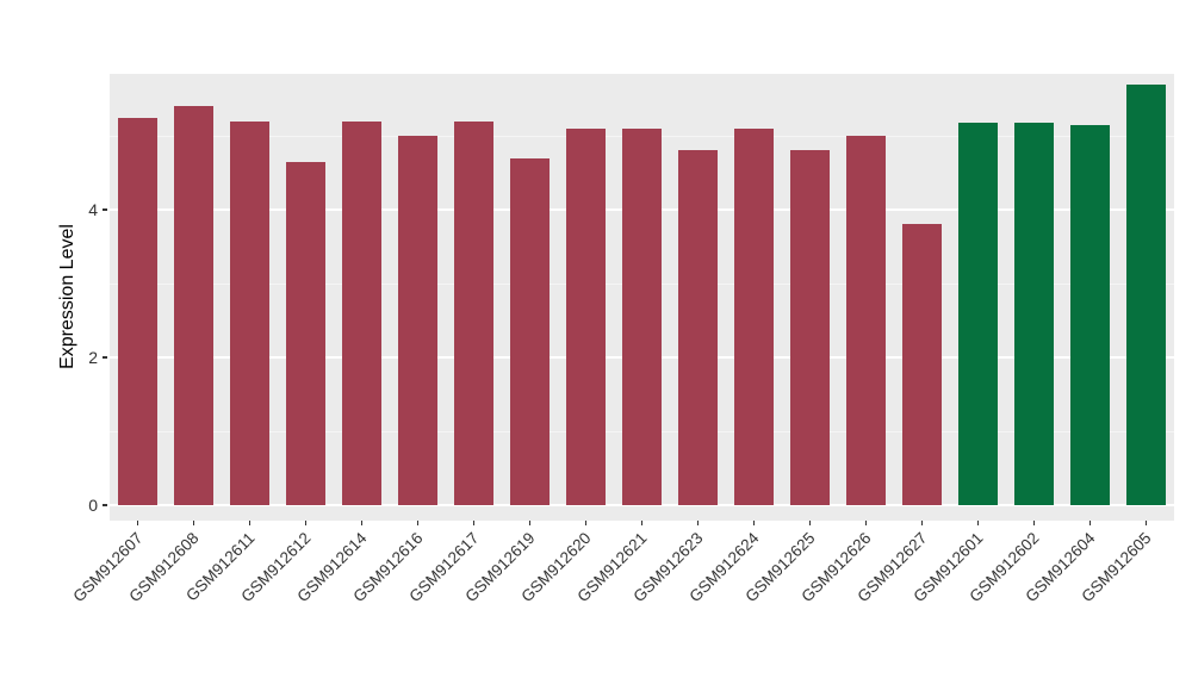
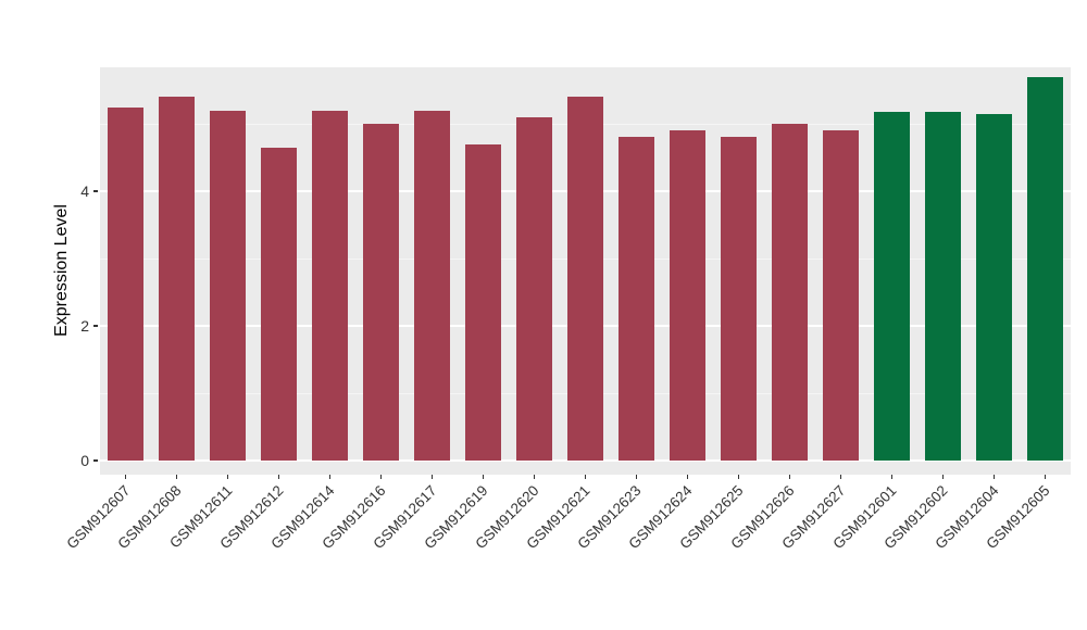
GSM912621: 5.1 -> 5.4
GSM912624: 5.1 -> 4.9
GSM912627: 3.8 -> 4.9
